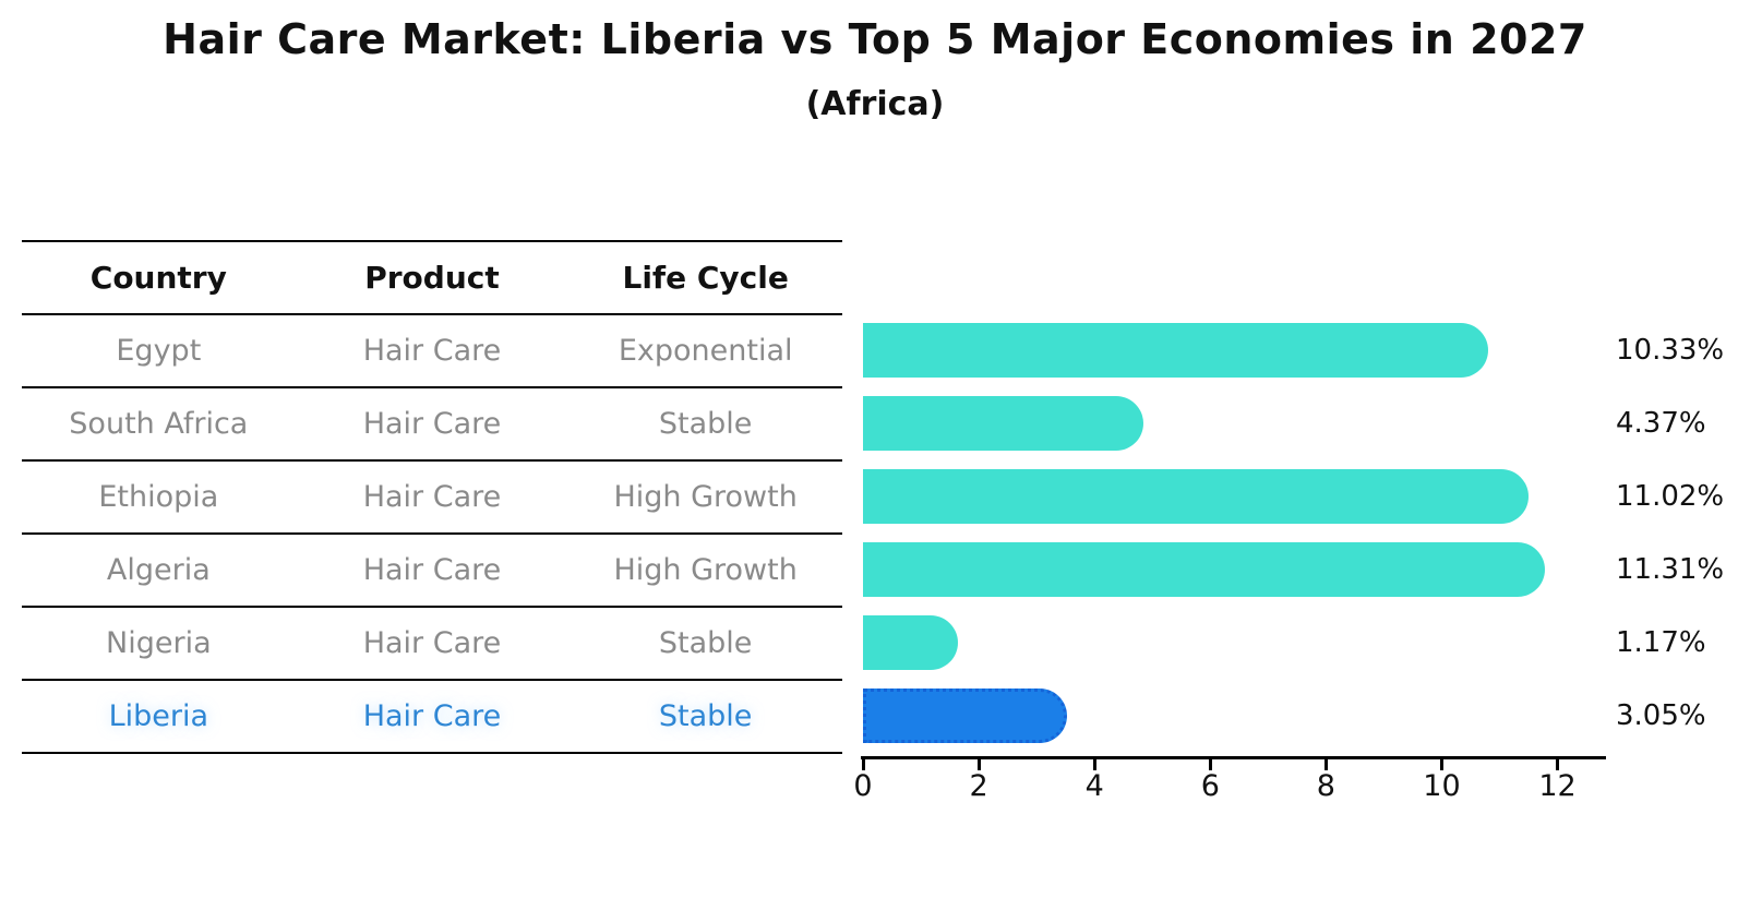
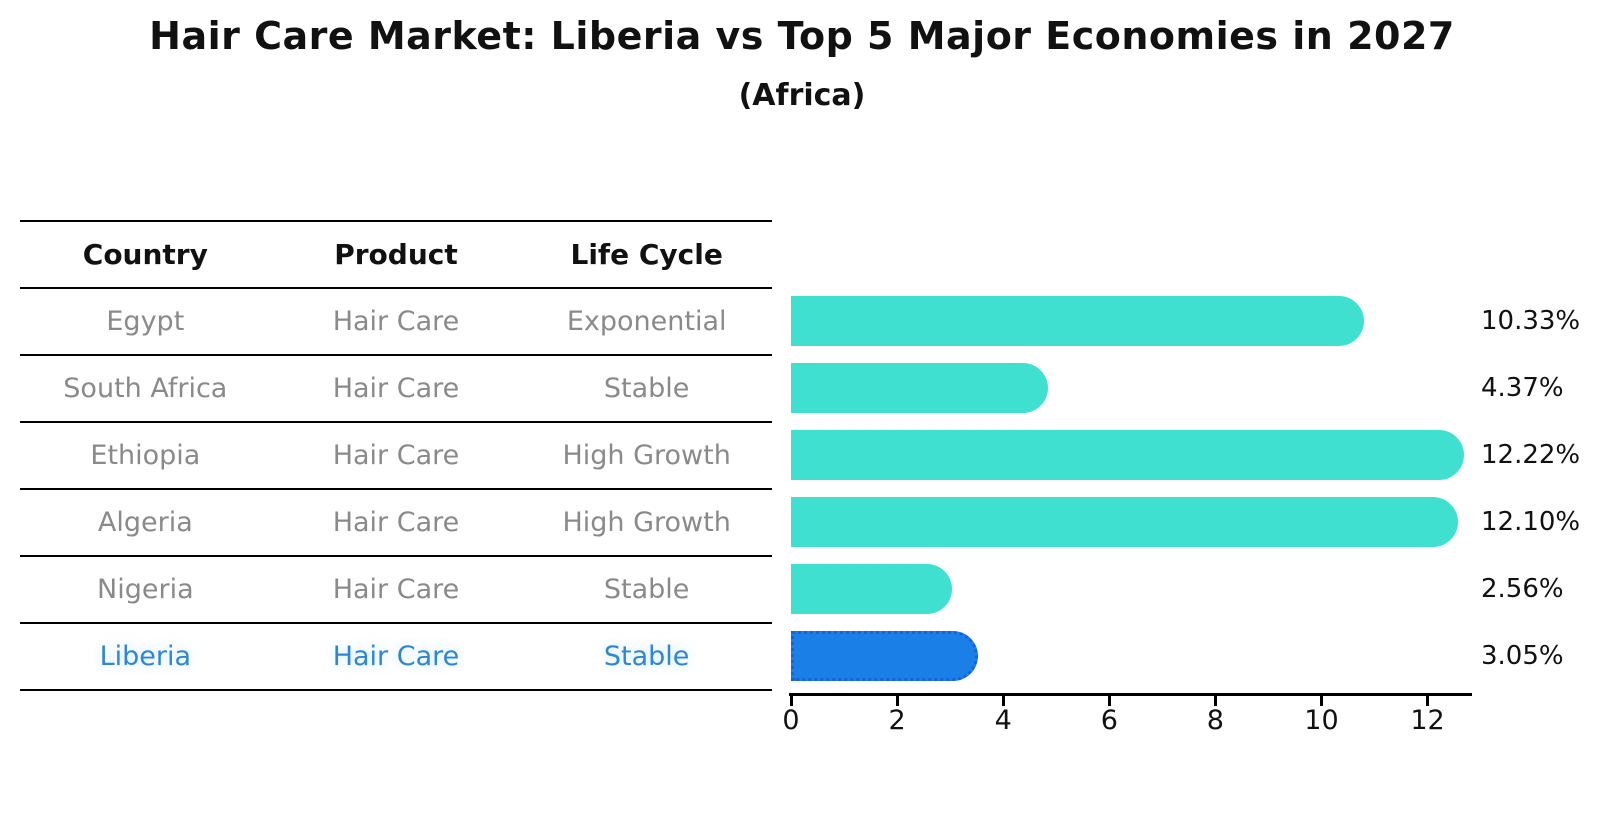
Ethiopia: 11.02% -> 12.22%
Algeria: 11.31% -> 12.10%
Nigeria: 1.17% -> 2.56%
